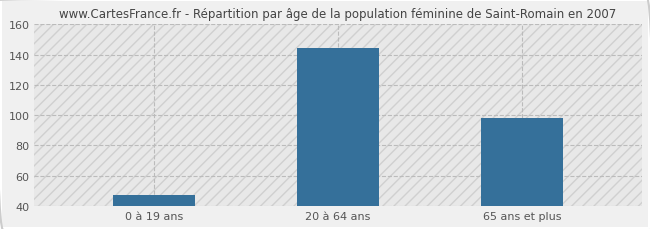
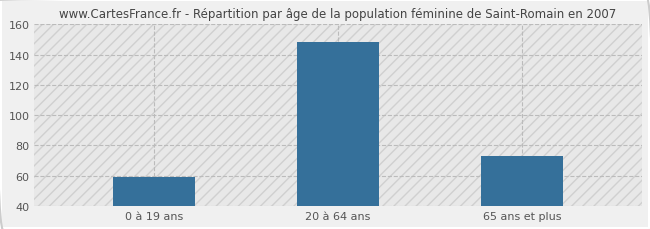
0 à 19 ans: 47 -> 59
20 à 64 ans: 144 -> 148
65 ans et plus: 98 -> 73
